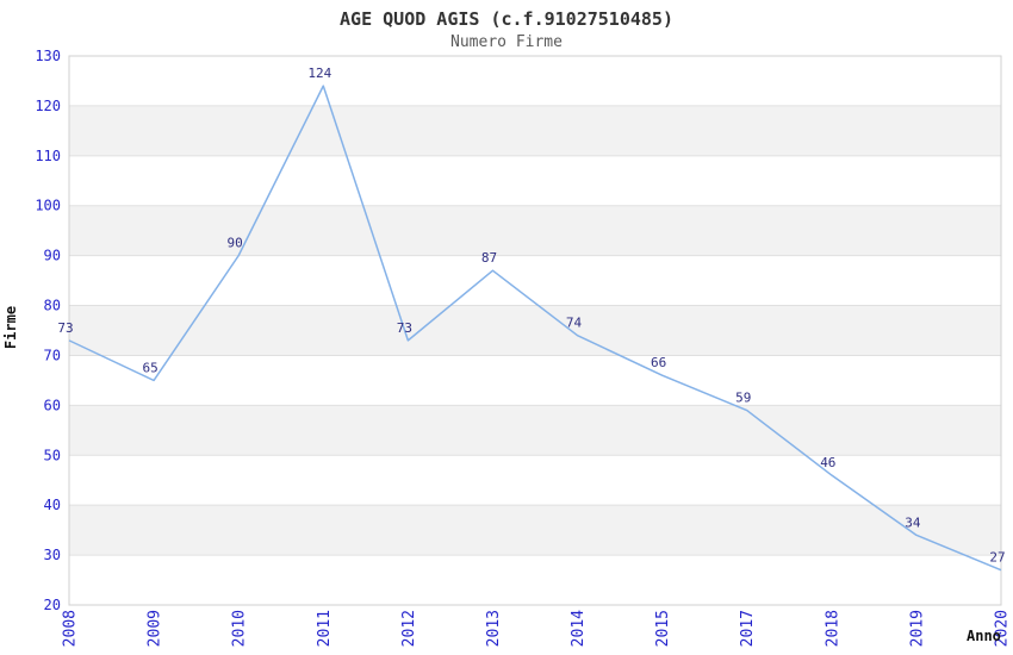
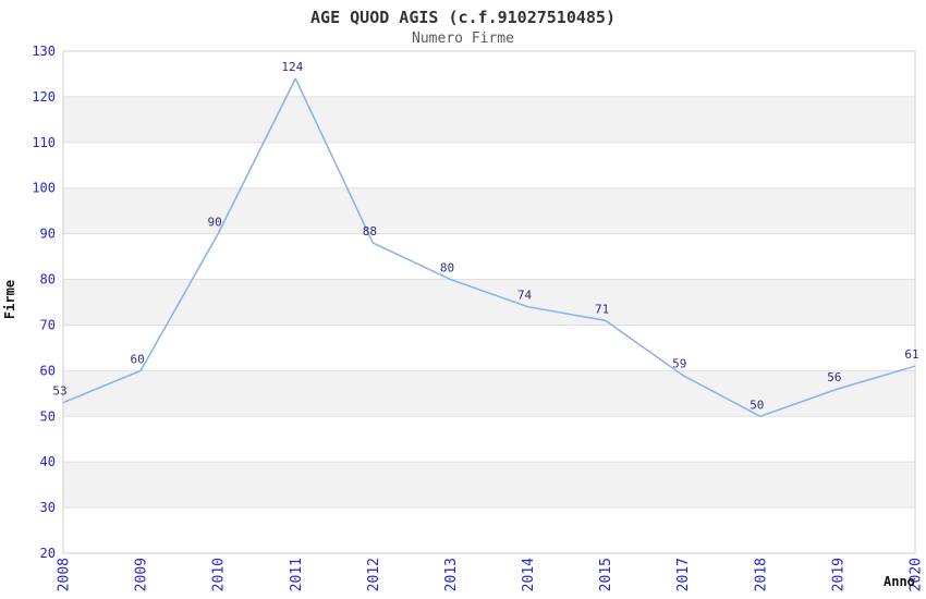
2008: 73 -> 53
2009: 65 -> 60
2012: 73 -> 88
2013: 87 -> 80
2015: 66 -> 71
2018: 46 -> 50
2019: 34 -> 56
2020: 27 -> 61
